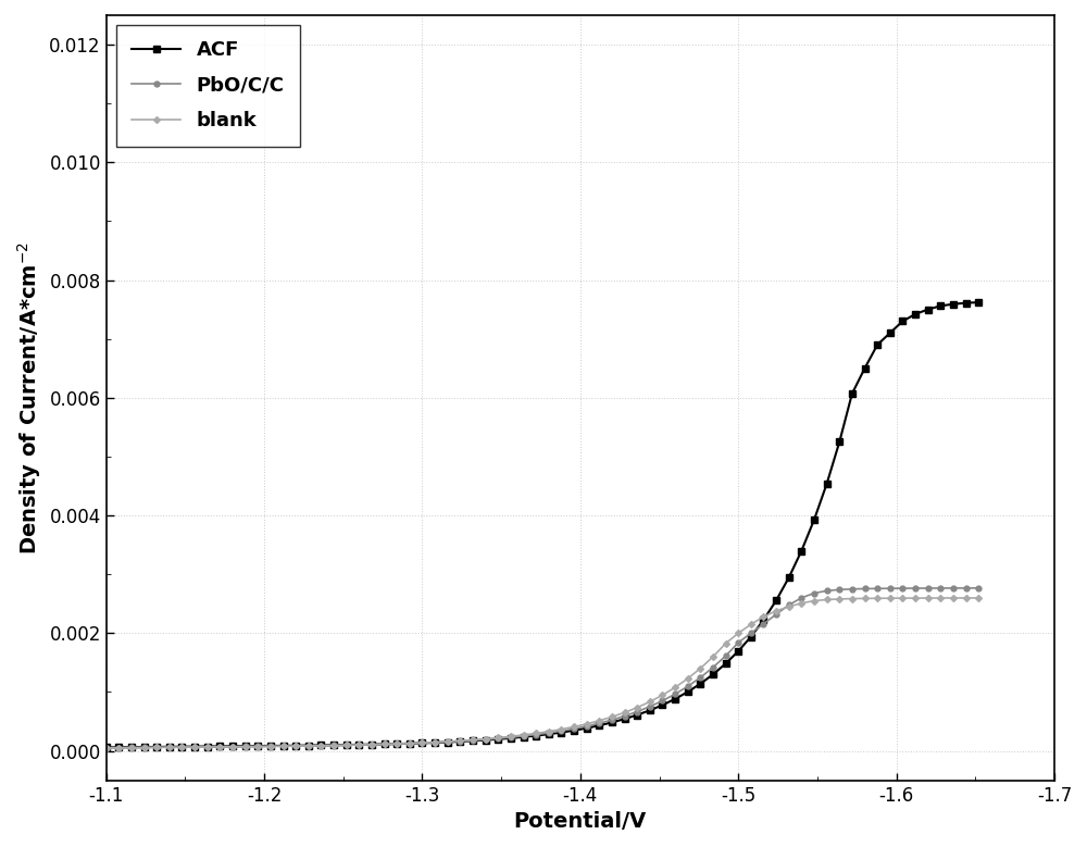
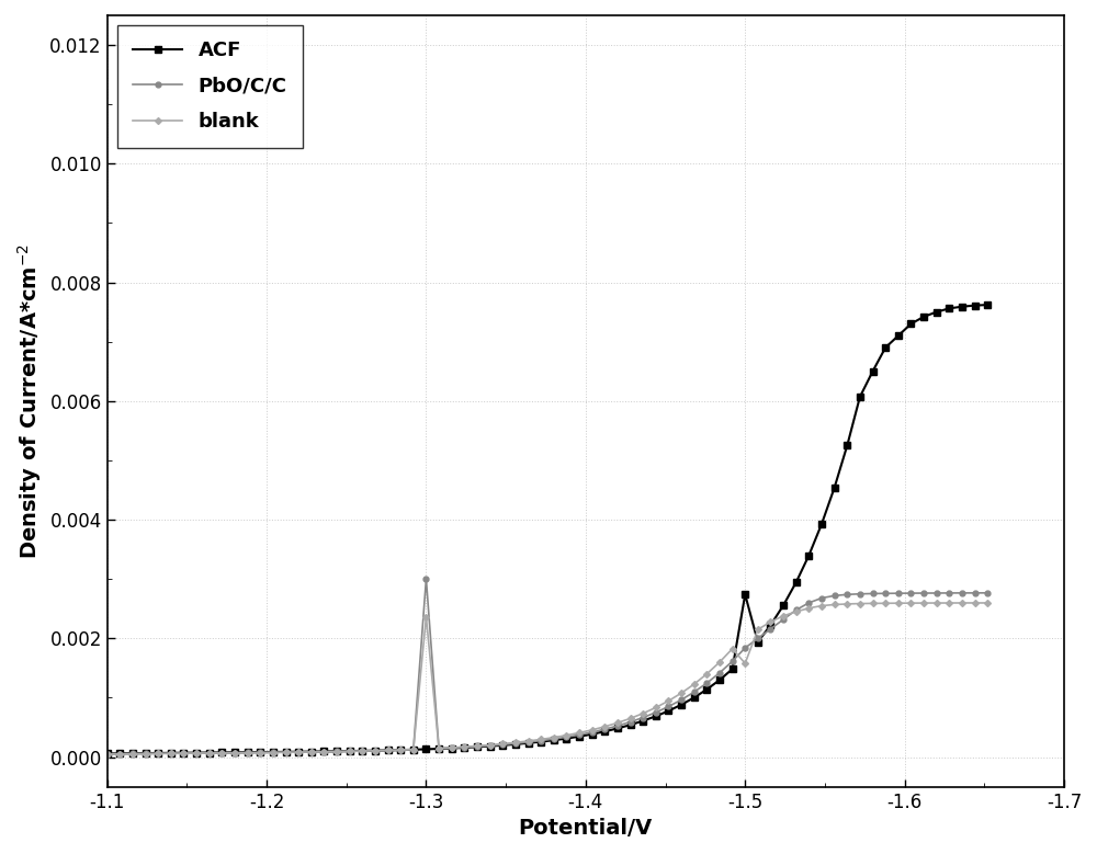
PbO/C/C/-1.3: 0.00014 -> 0.00300
blank/-1.3: 0.00014 -> 0.00236
ACF/-1.5: 0.00169 -> 0.00274
blank/-1.5: 0.00200 -> 0.00158
